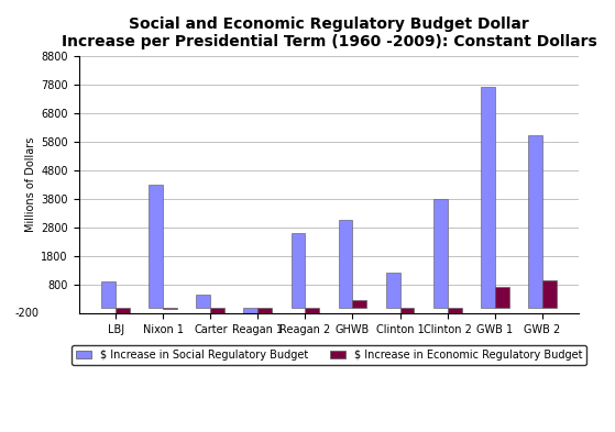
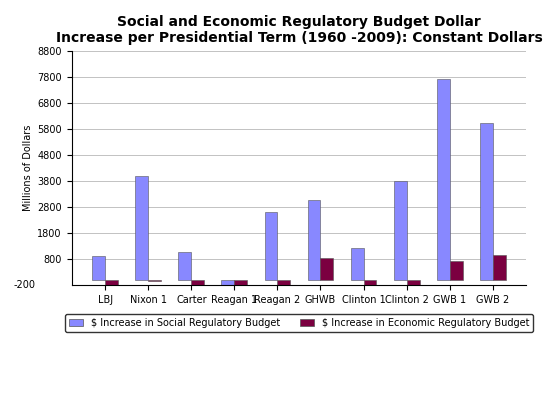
$ Increase in Social Regulatory Budget/Nixon 1: 4300 -> 4000
$ Increase in Social Regulatory Budget/Carter: 450 -> 1050
$ Increase in Economic Regulatory Budget/GHWB: 250 -> 850
